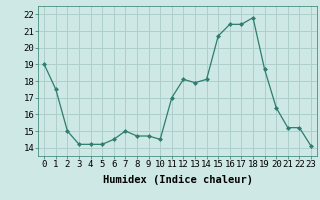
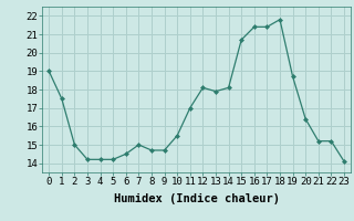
10: 14.5 -> 15.5
